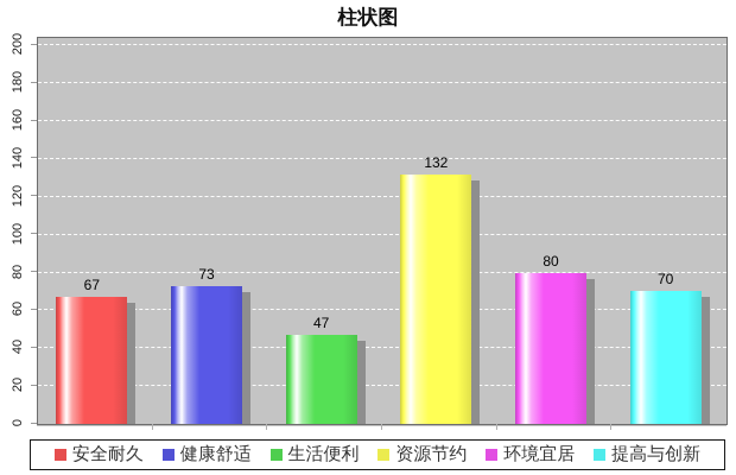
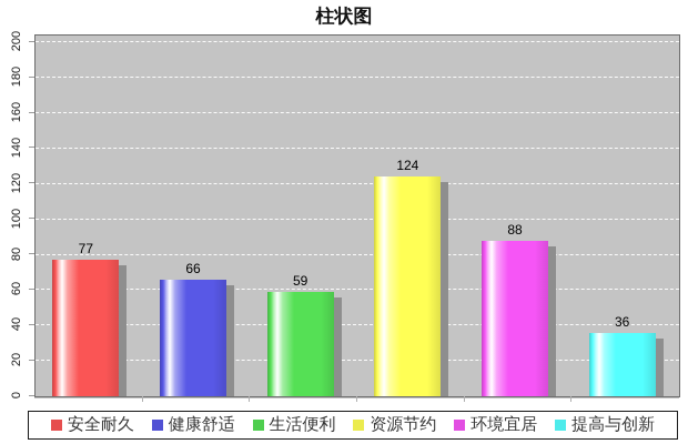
安全耐久: 67 -> 77
健康舒适: 73 -> 66
生活便利: 47 -> 59
资源节约: 132 -> 124
环境宜居: 80 -> 88
提高与创新: 70 -> 36
